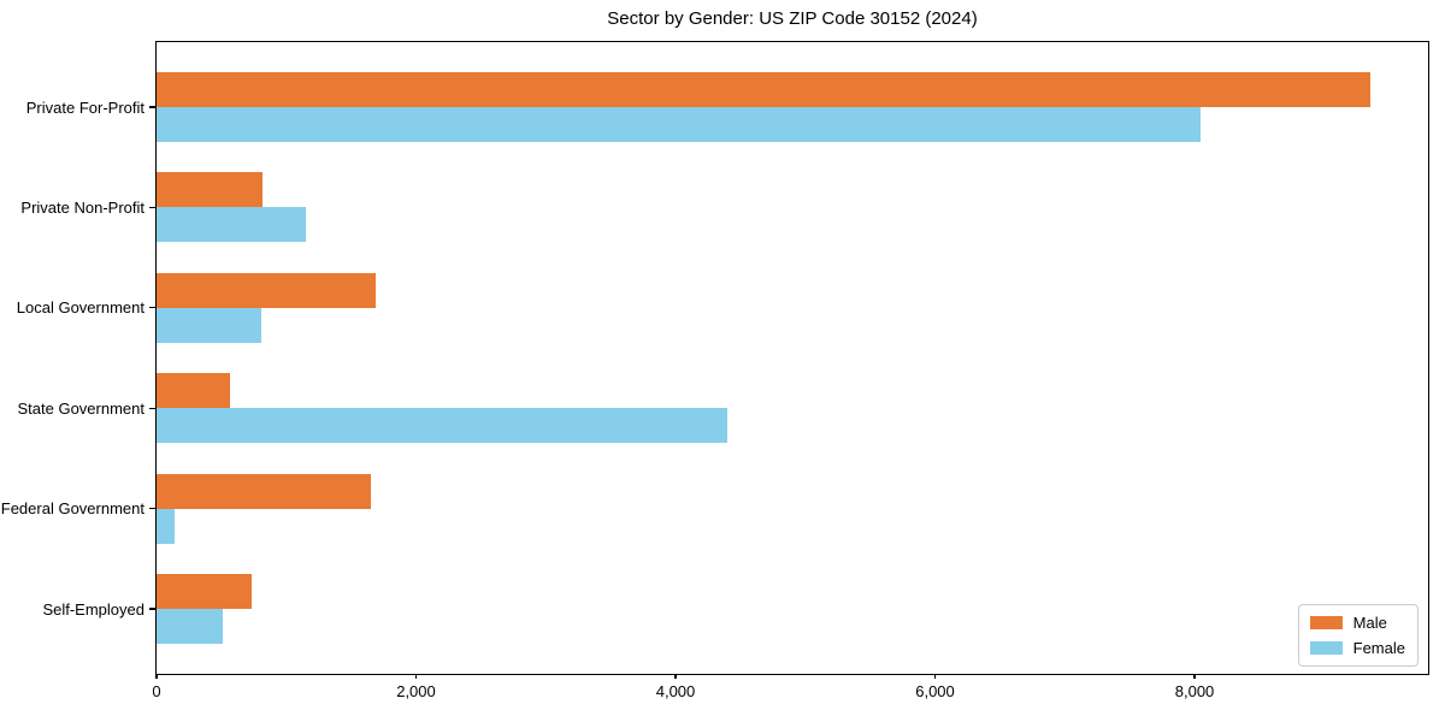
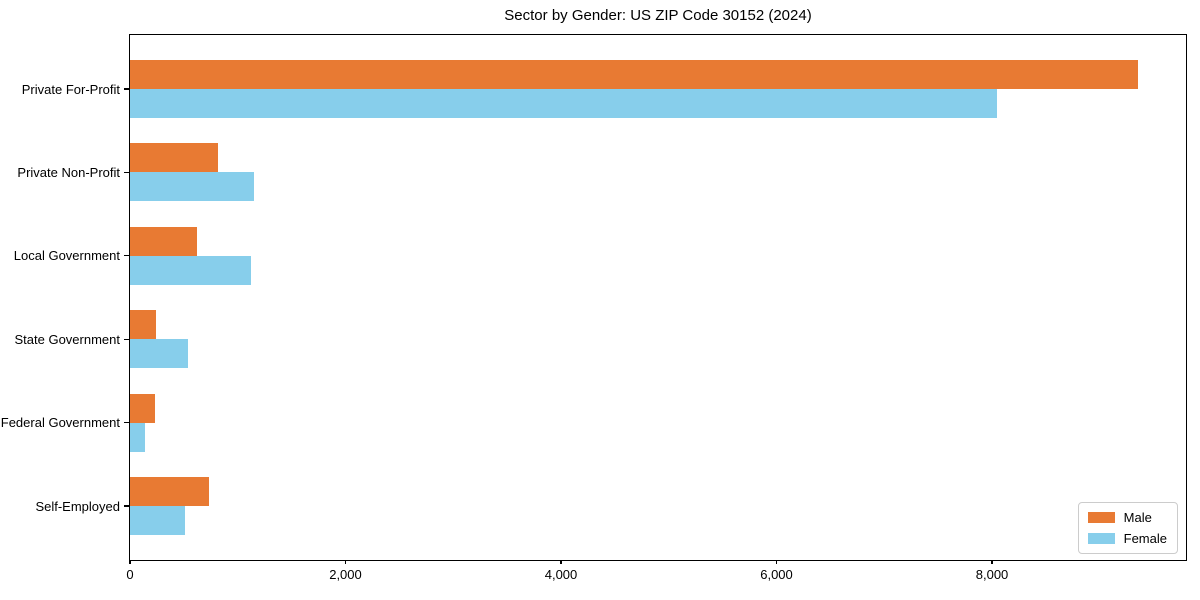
Male/Local Government: 1690 -> 620
Female/Local Government: 810 -> 1120
Male/State Government: 570 -> 240
Female/State Government: 4400 -> 540
Male/Federal Government: 1650 -> 230
